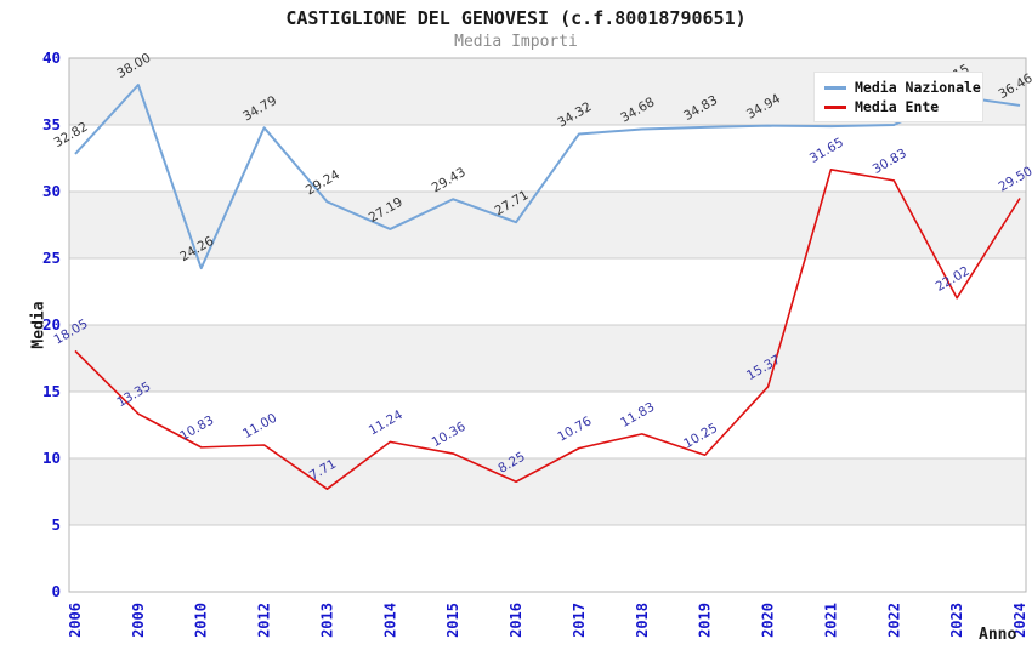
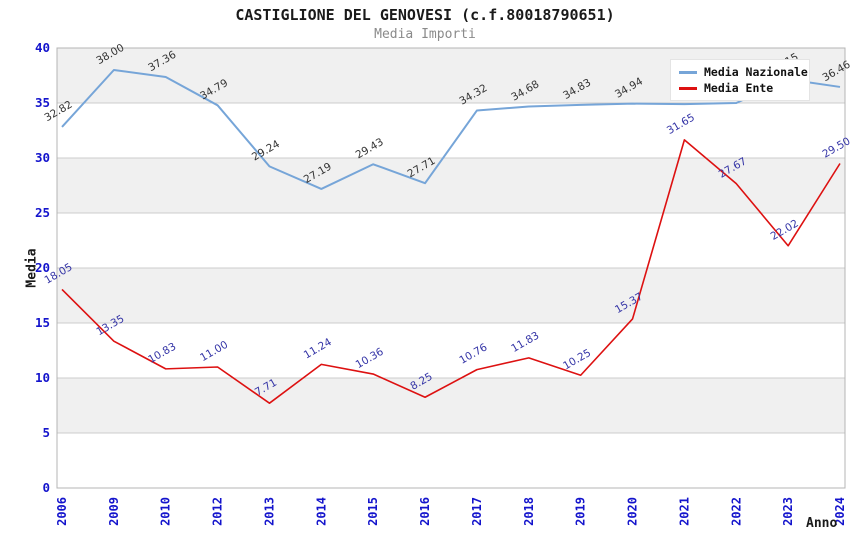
Media Nazionale/2010: 24.26 -> 37.36
Media Ente/2022: 30.83 -> 27.67
